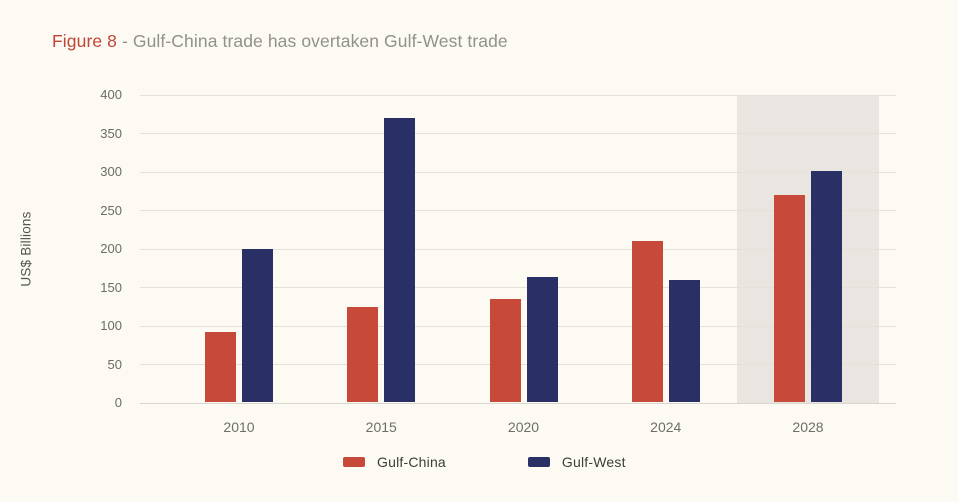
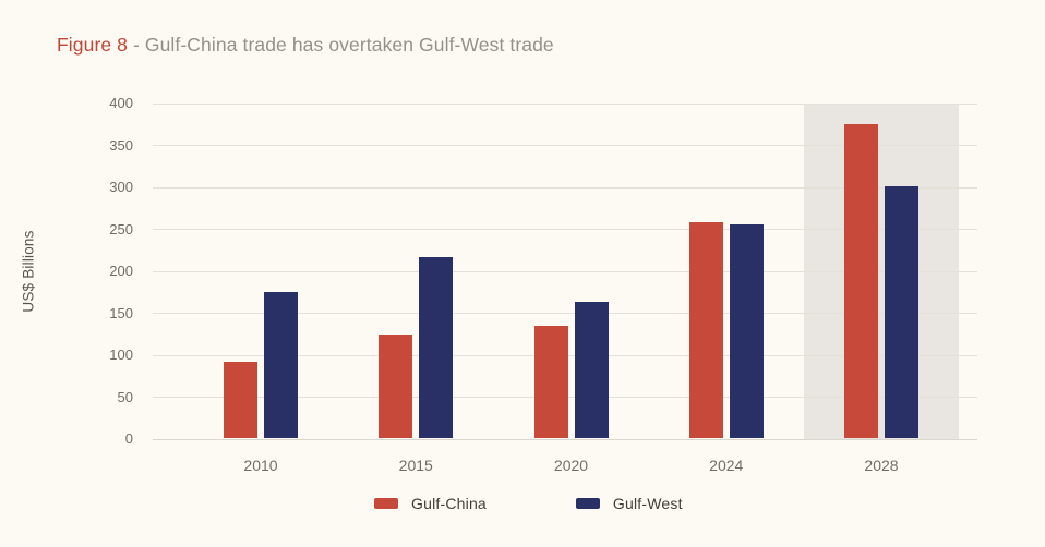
Gulf-West/2010: 200 -> 180
Gulf-West/2015: 370 -> 220
Gulf-China/2024: 210 -> 260
Gulf-West/2024: 160 -> 260
Gulf-China/2028: 270 -> 380
